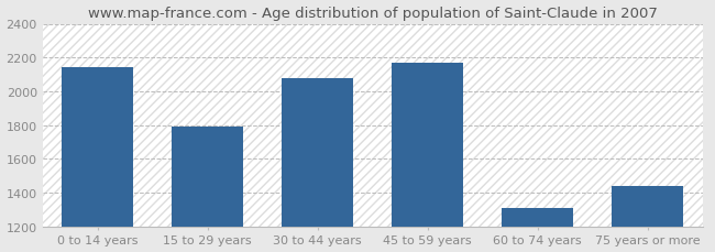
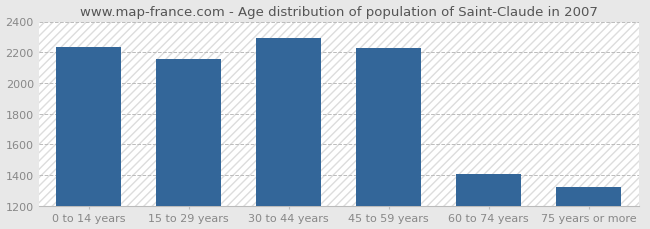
0 to 14 years: 2140 -> 2240
15 to 29 years: 1790 -> 2160
30 to 44 years: 2080 -> 2300
45 to 59 years: 2170 -> 2220
60 to 74 years: 1310 -> 1400
75 years or more: 1440 -> 1320
